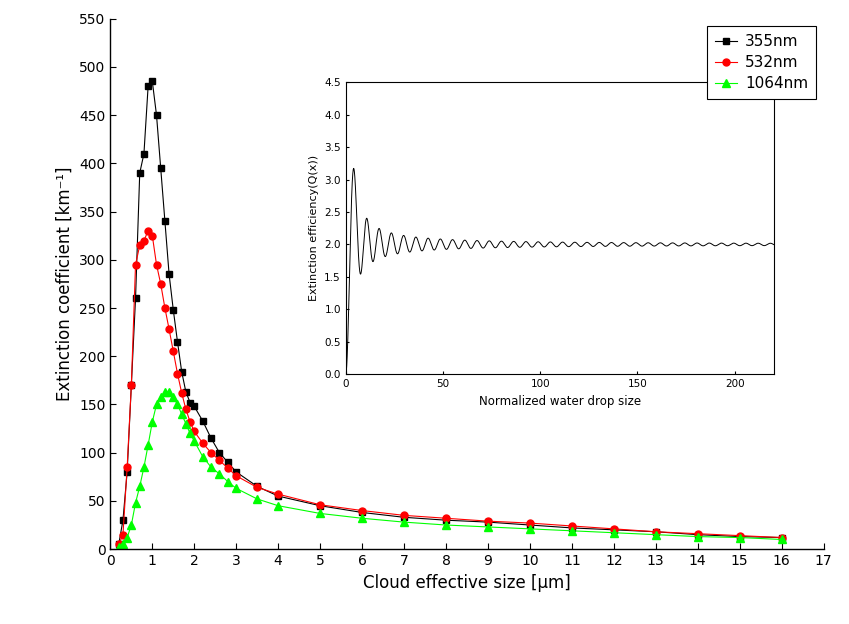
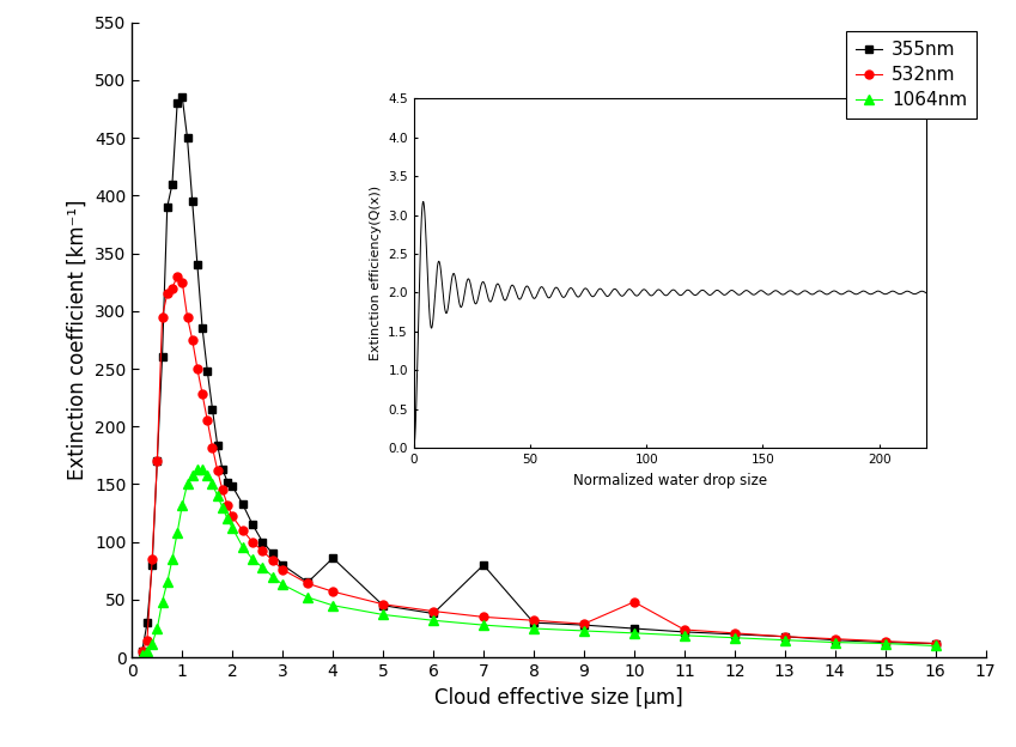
355nm/4: 55 -> 86
355nm/7: 33 -> 80
532nm/10: 27 -> 48
